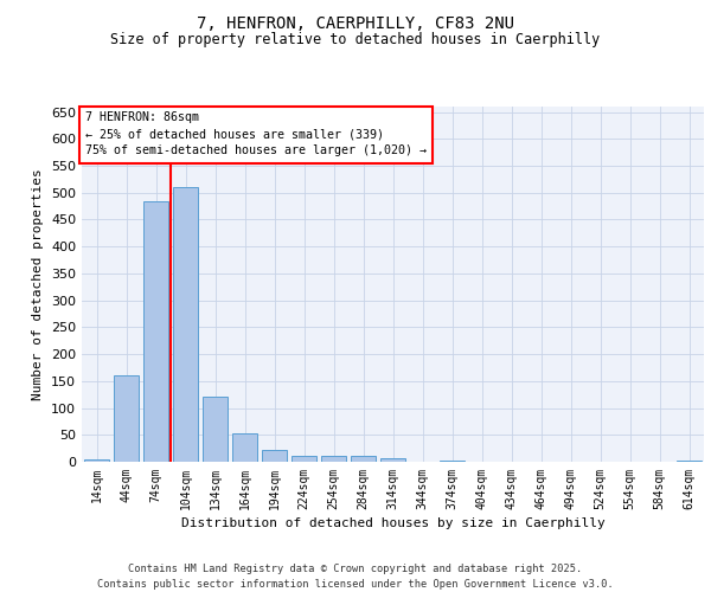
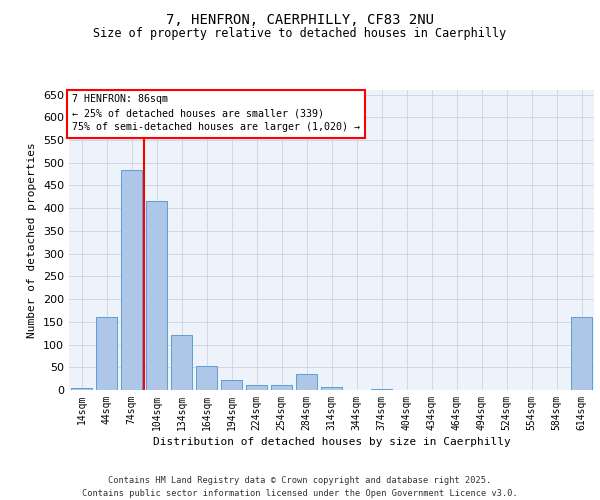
104sqm: 510 -> 415
284sqm: 10 -> 35
614sqm: 2 -> 160
